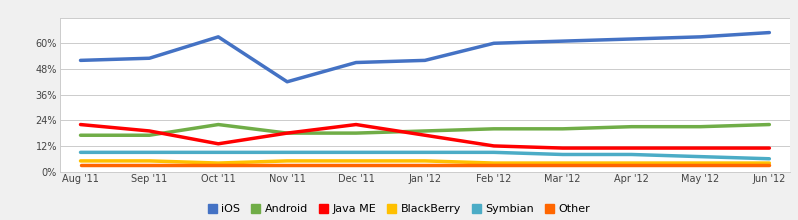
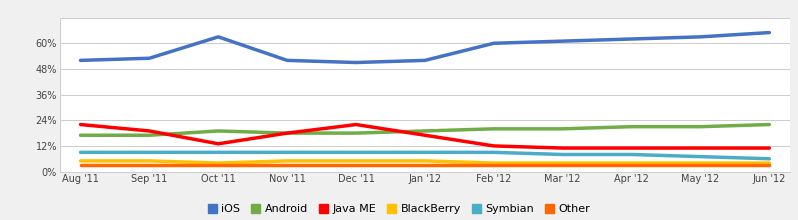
Android/Oct '11: 22% -> 19%
iOS/Nov '11: 42% -> 52%
